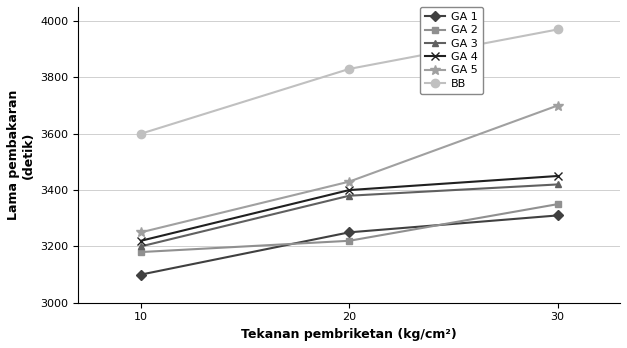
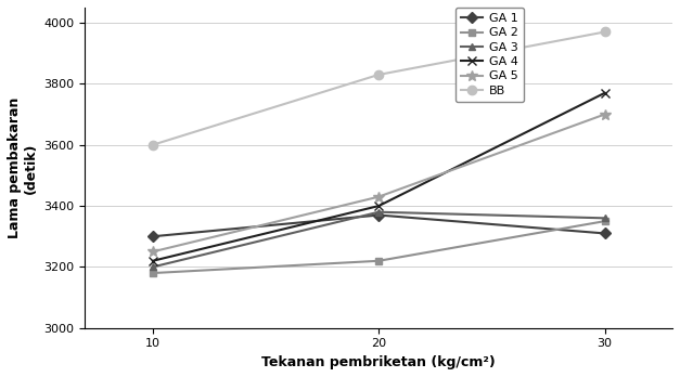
GA 1/10: 3100 -> 3300
GA 1/20: 3250 -> 3370
GA 3/30: 3420 -> 3360
GA 4/30: 3450 -> 3770
